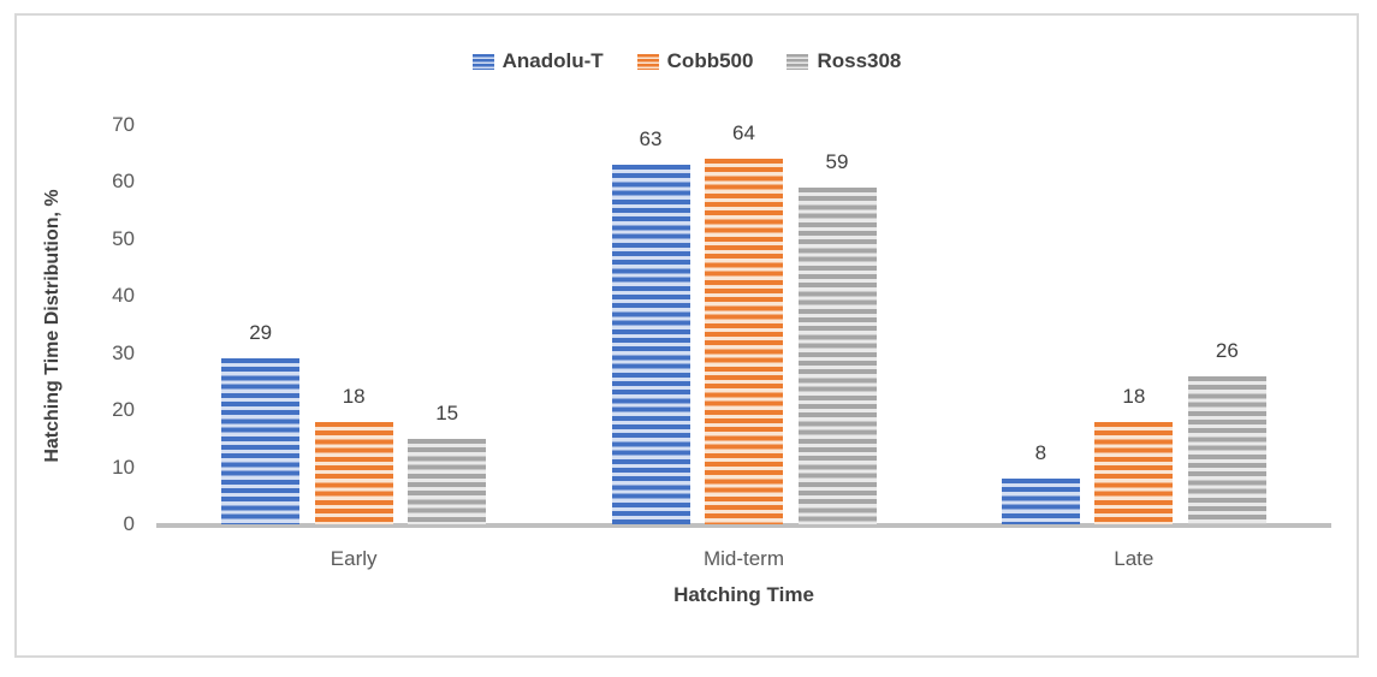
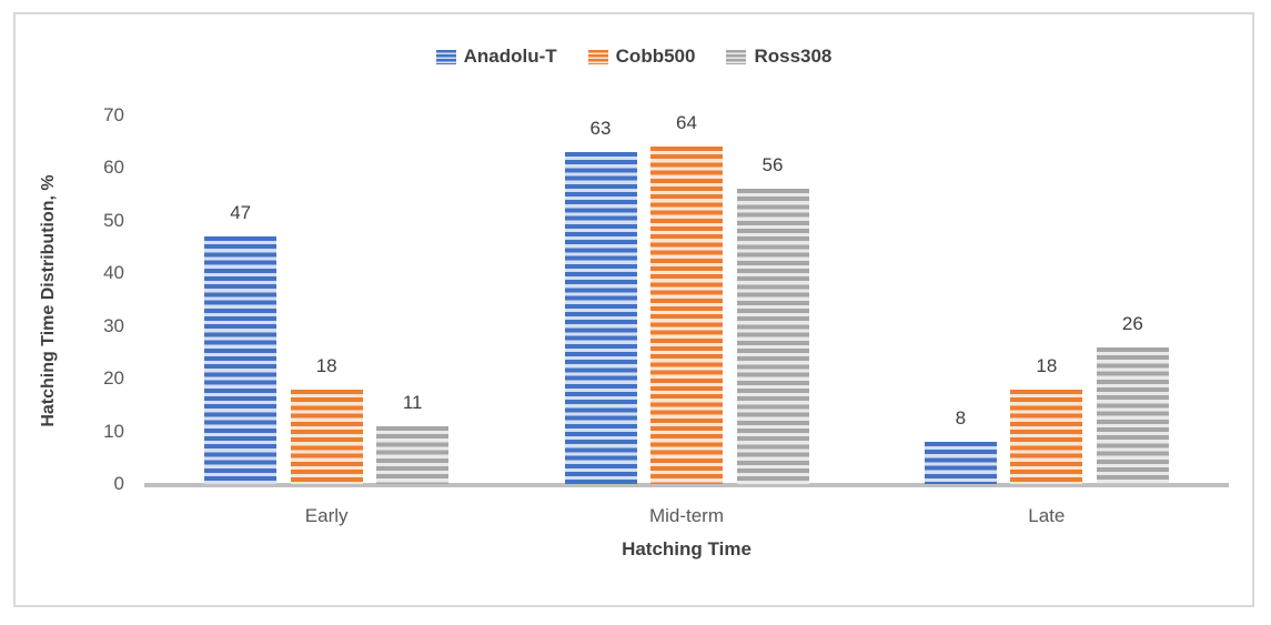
Anadolu-T/Early: 29 -> 47
Ross308/Early: 15 -> 11
Ross308/Mid-term: 59 -> 56
